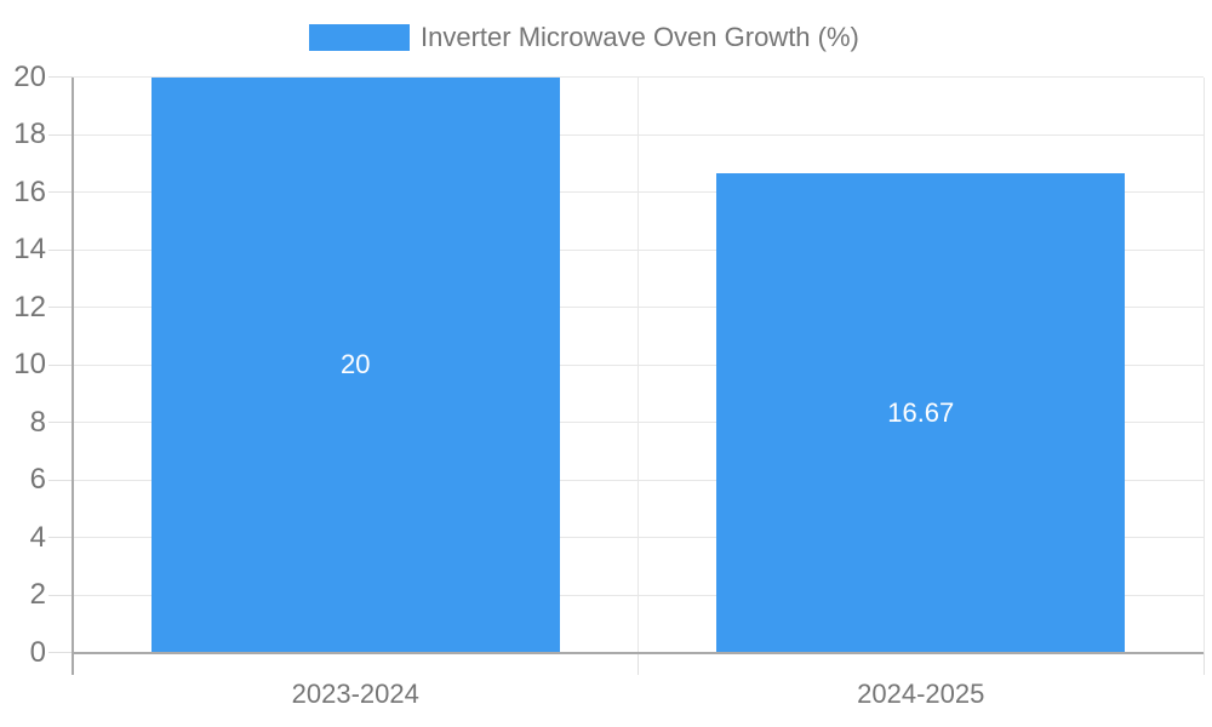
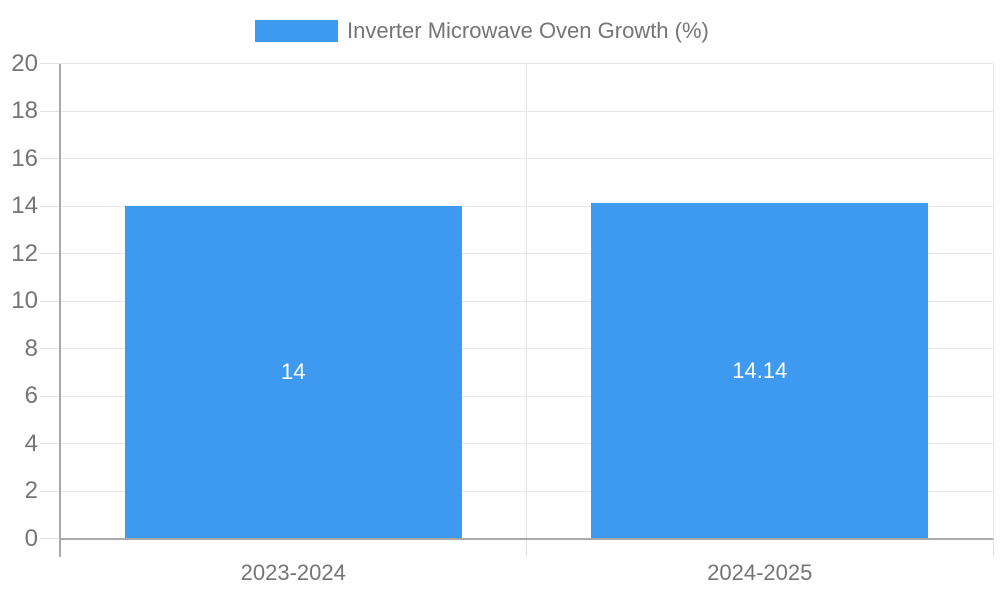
2023-2024: 20 -> 14
2024-2025: 16.67 -> 14.14
